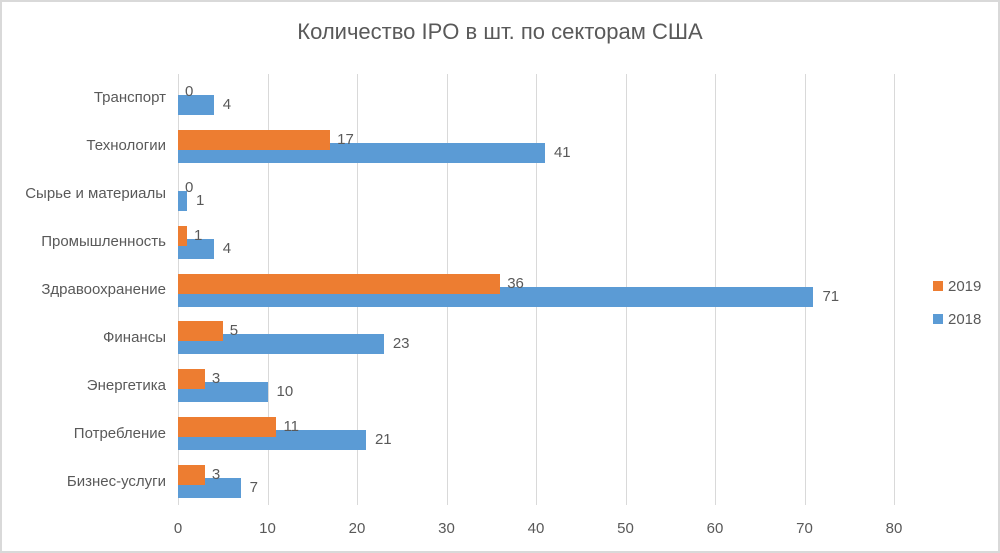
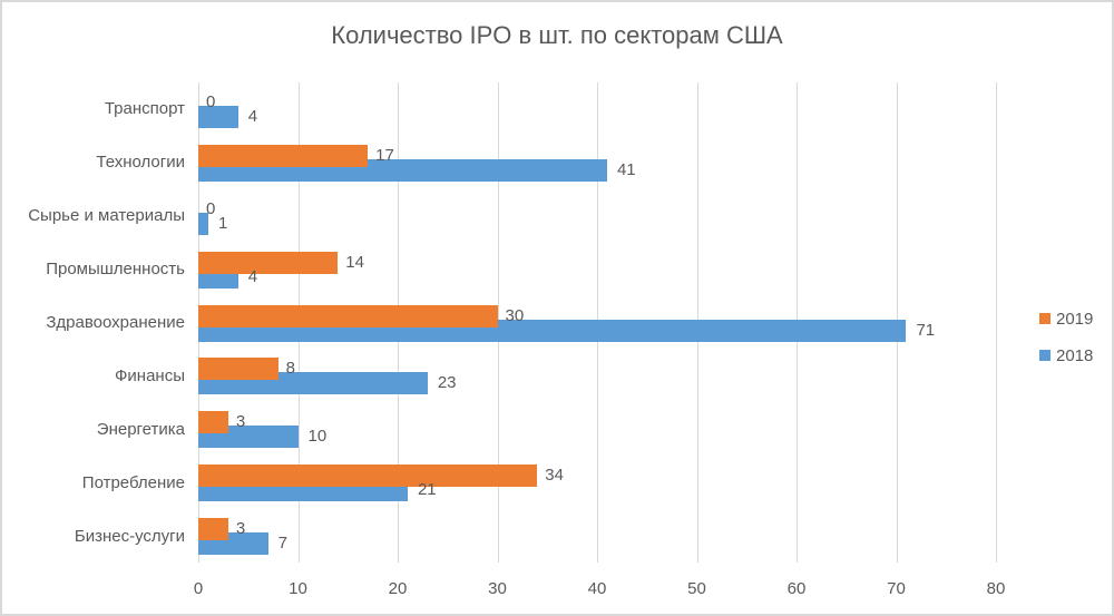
2019/Промышленность: 1 -> 14
2019/Здравоохранение: 36 -> 30
2019/Финансы: 5 -> 8
2019/Потребление: 11 -> 34
